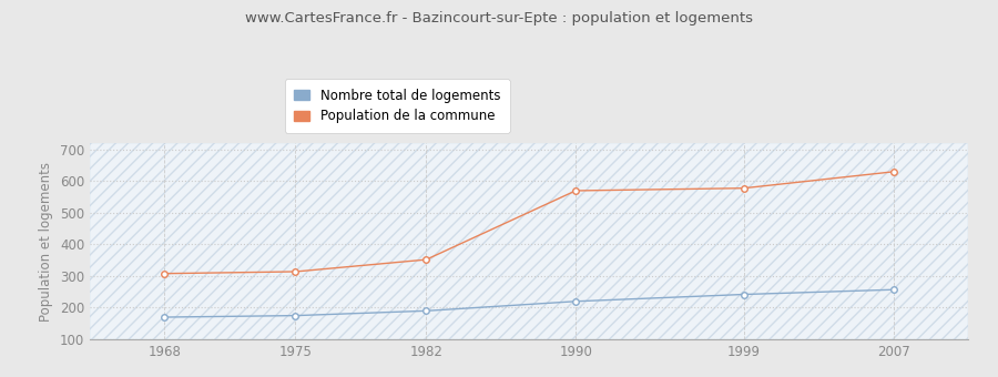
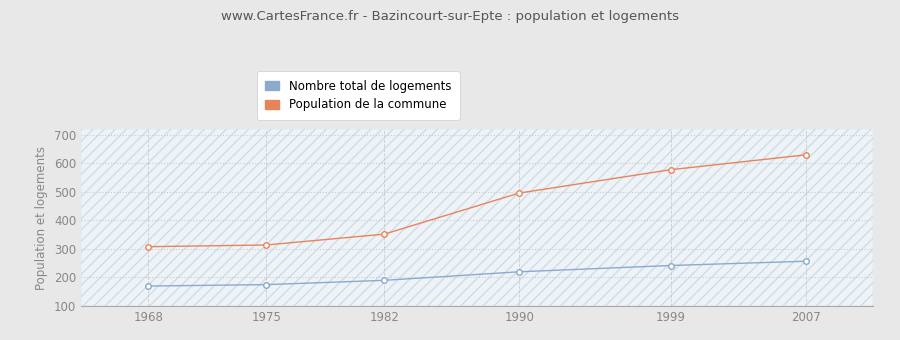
Population de la commune/1990: 570 -> 496
